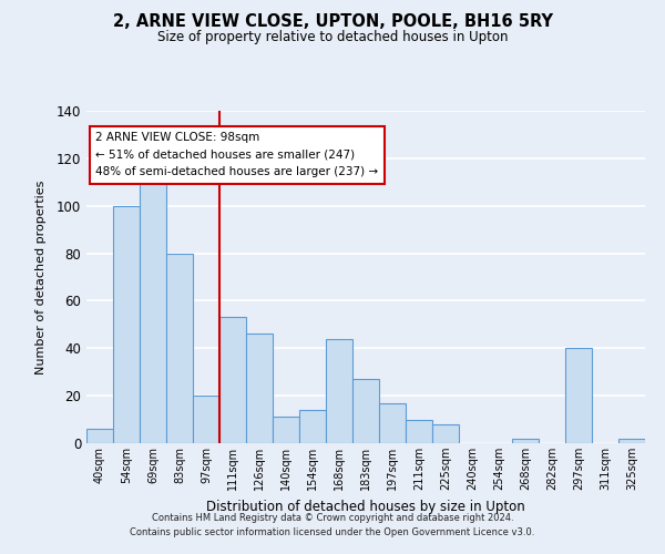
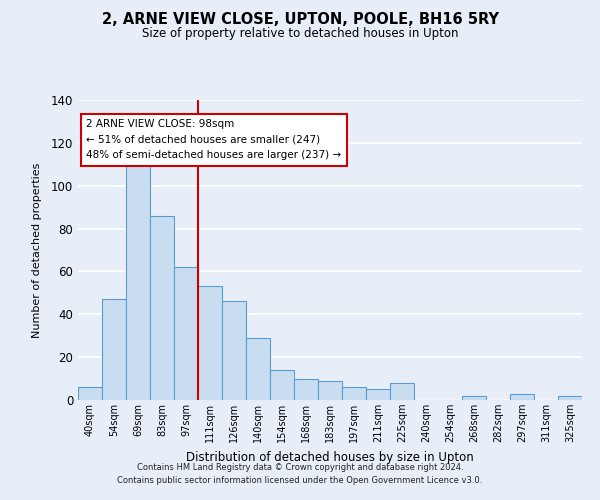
54sqm: 100 -> 47
83sqm: 80 -> 86
97sqm: 20 -> 62
140sqm: 11 -> 29
168sqm: 44 -> 10
183sqm: 27 -> 9
197sqm: 17 -> 6
211sqm: 10 -> 5
297sqm: 40 -> 3
